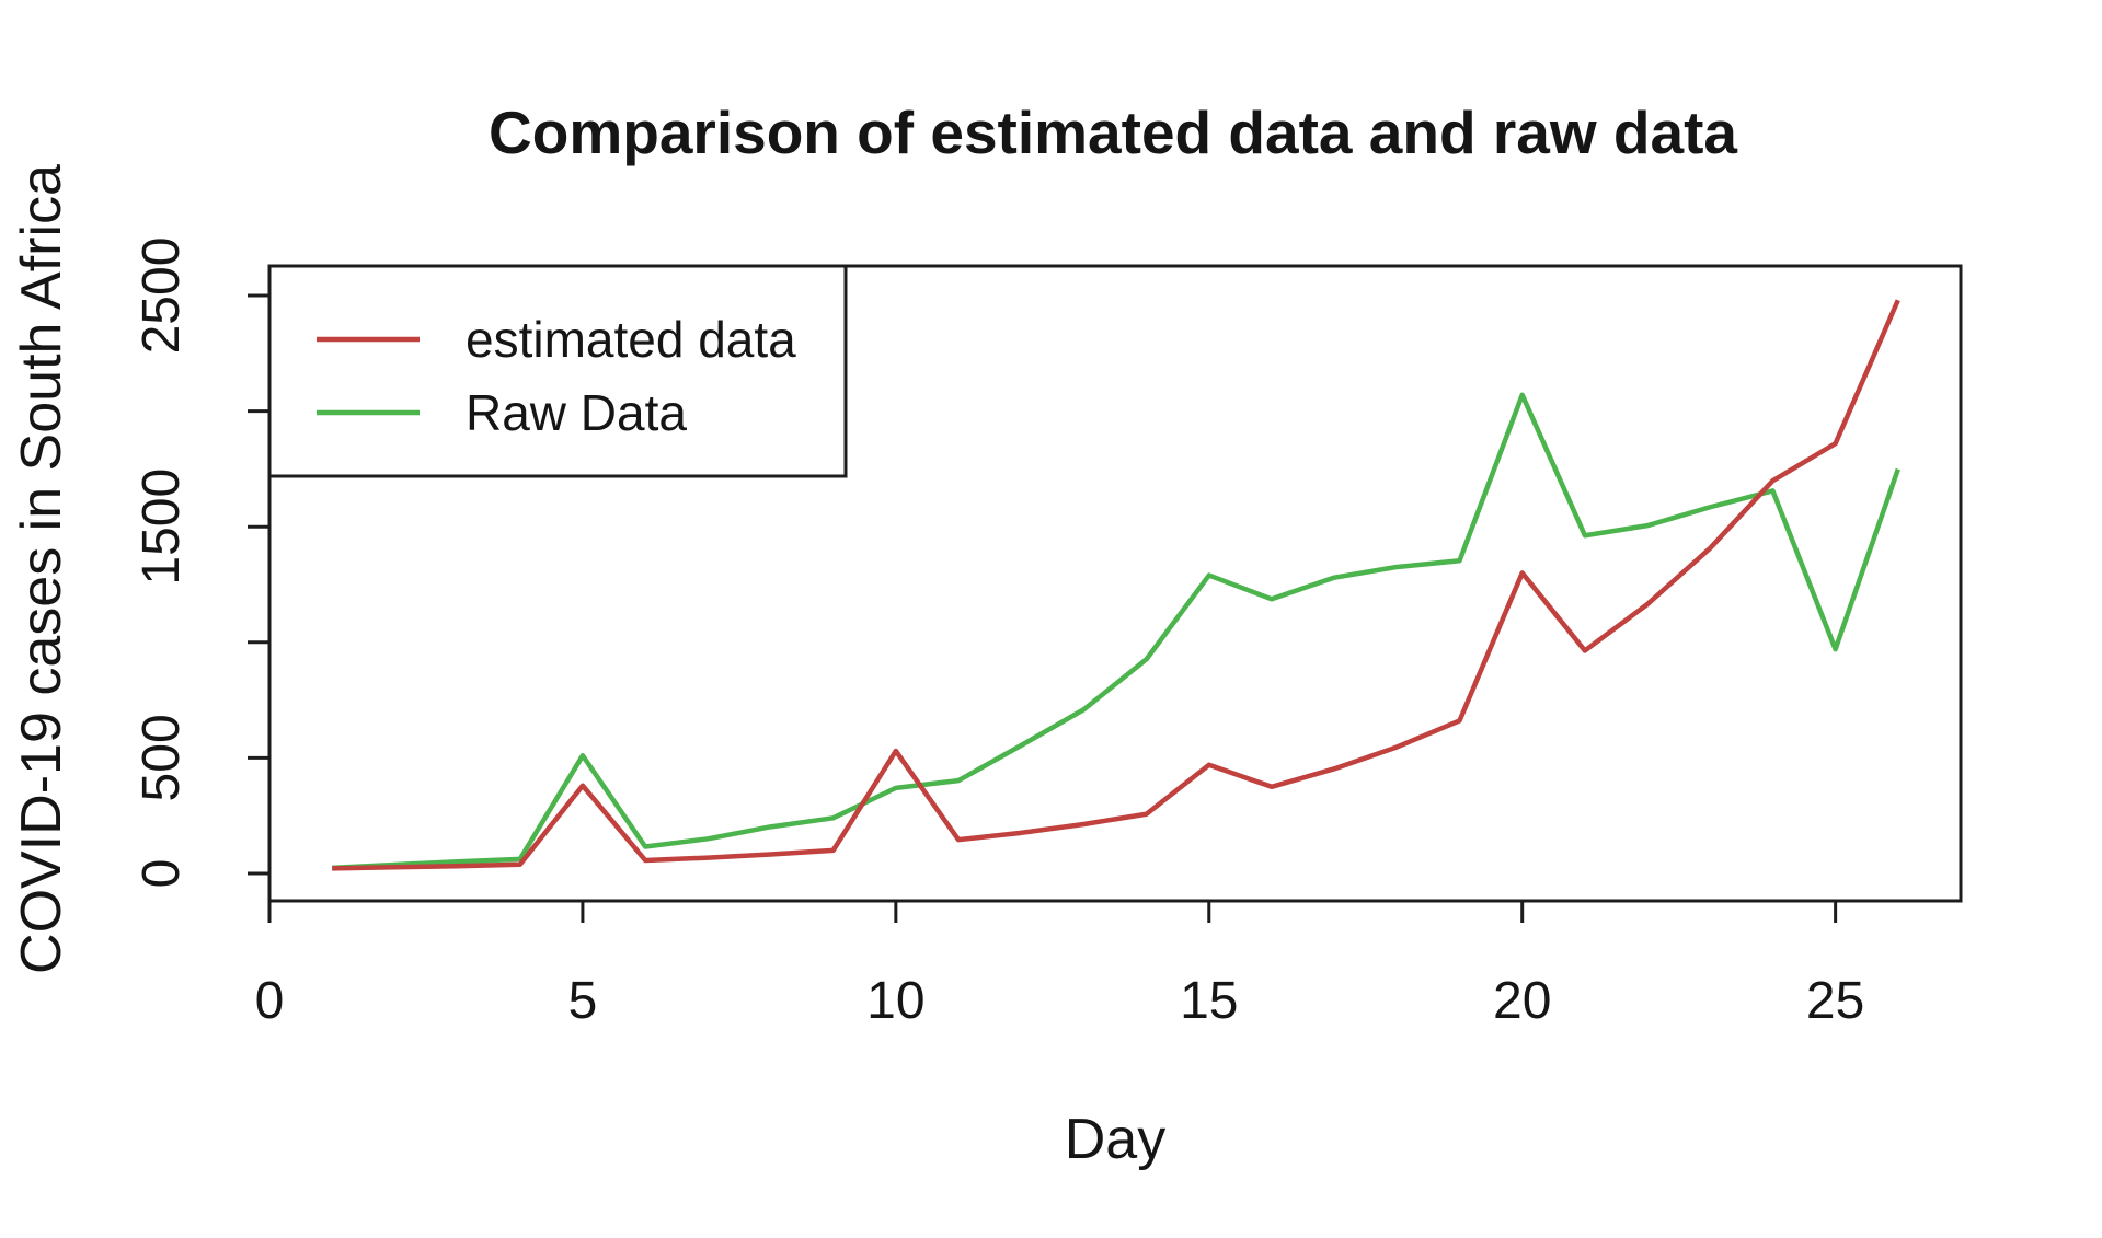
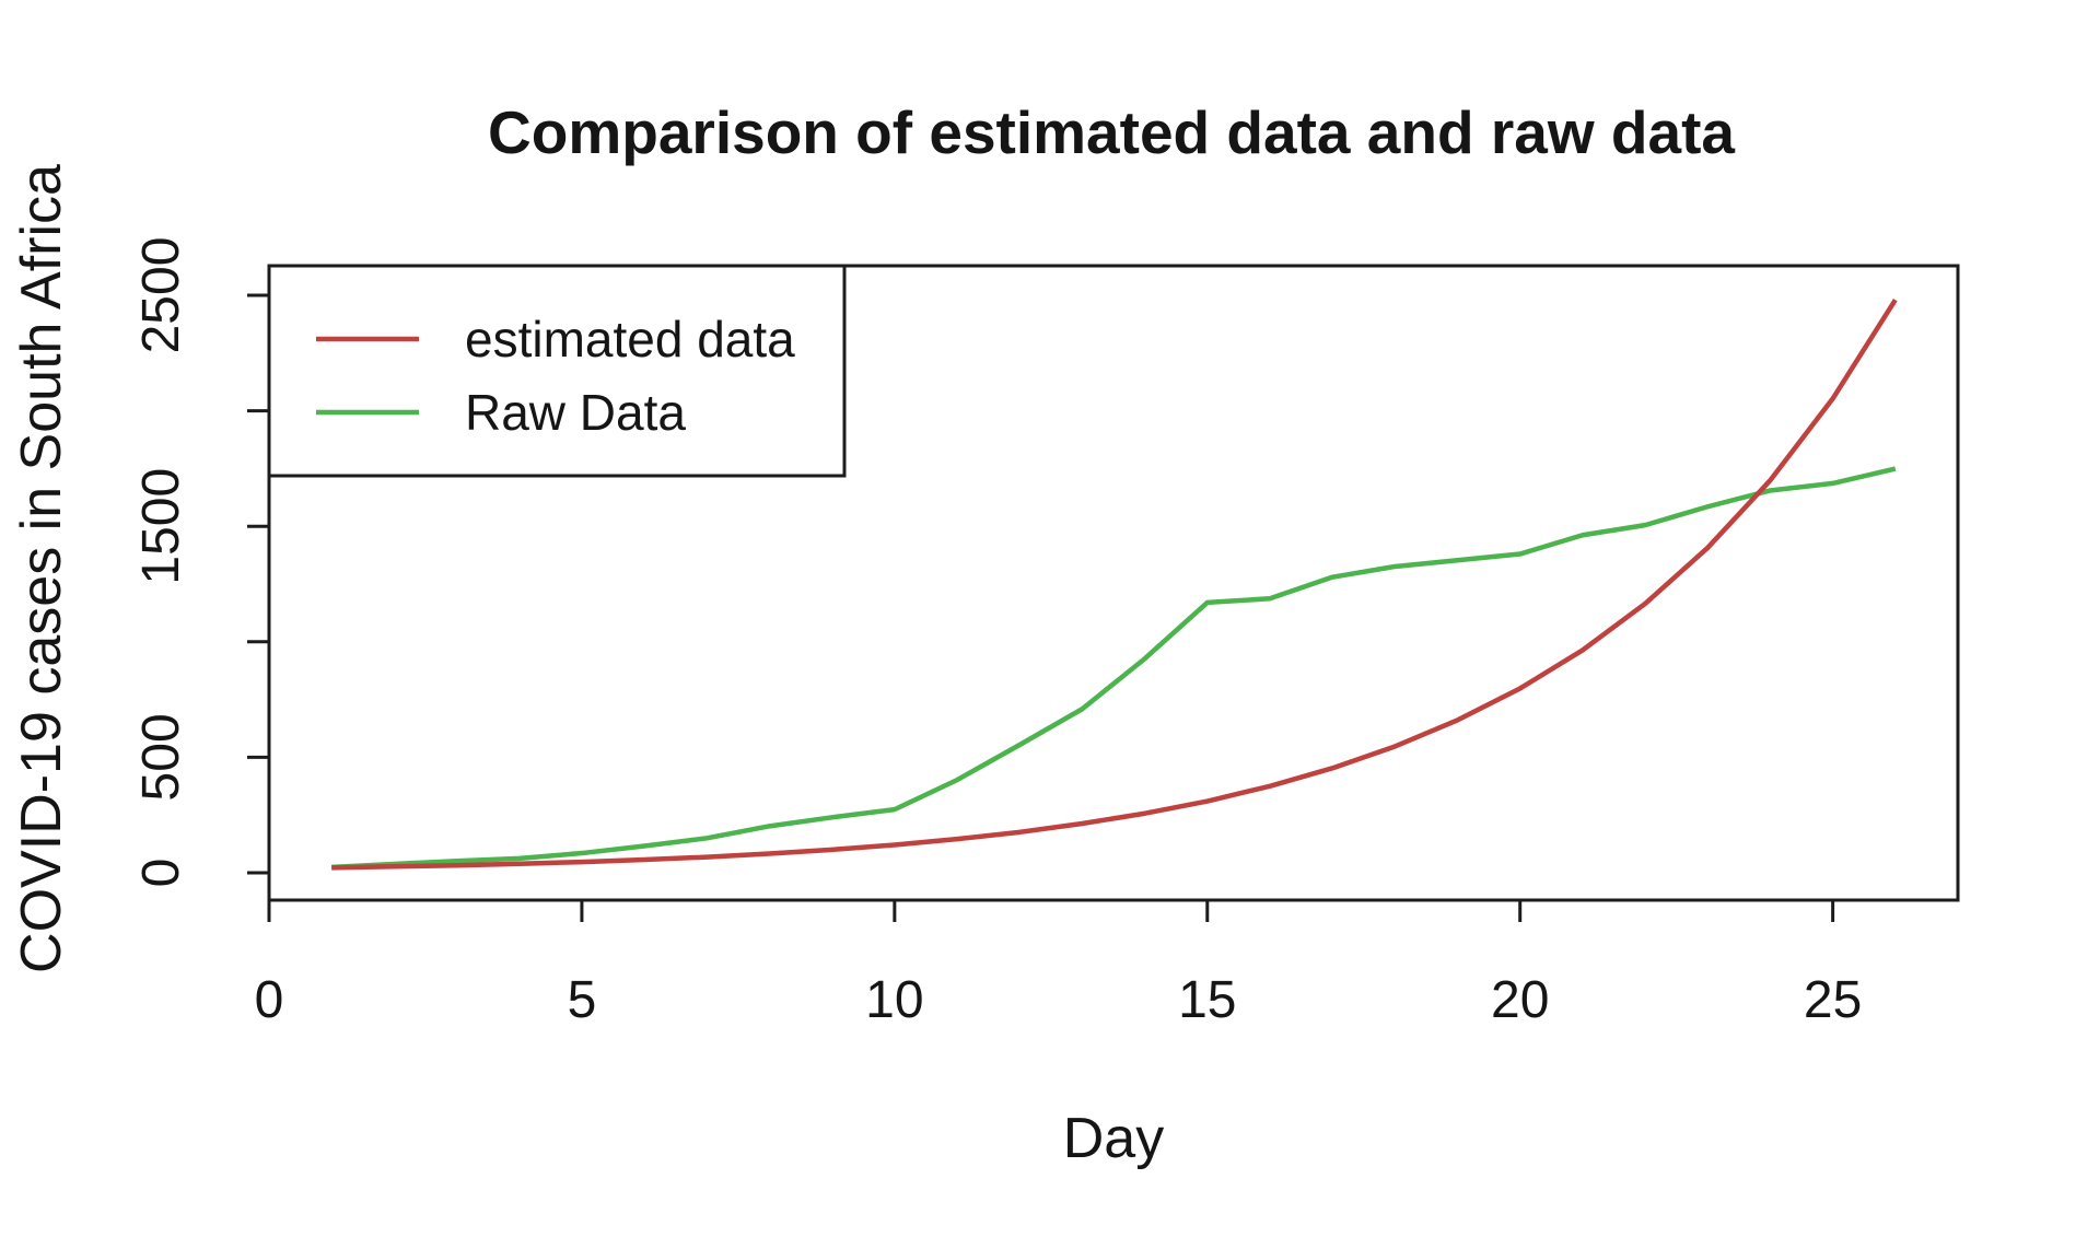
estimated data/5: 380 -> 50
Raw Data/5: 510 -> 80
estimated data/10: 530 -> 120
Raw Data/10: 370 -> 270
estimated data/15: 470 -> 310
Raw Data/15: 1290 -> 1170
estimated data/20: 1300 -> 800
Raw Data/20: 2070 -> 1380
estimated data/25: 1860 -> 2050
Raw Data/25: 970 -> 1690
